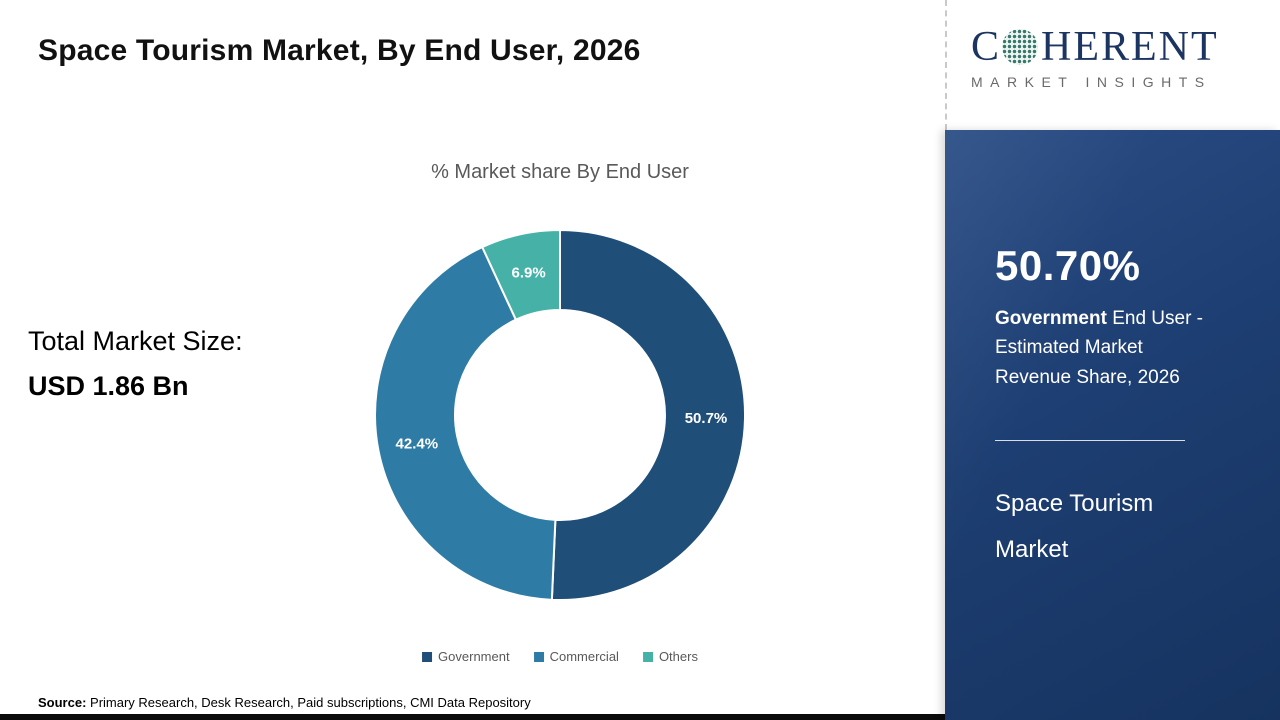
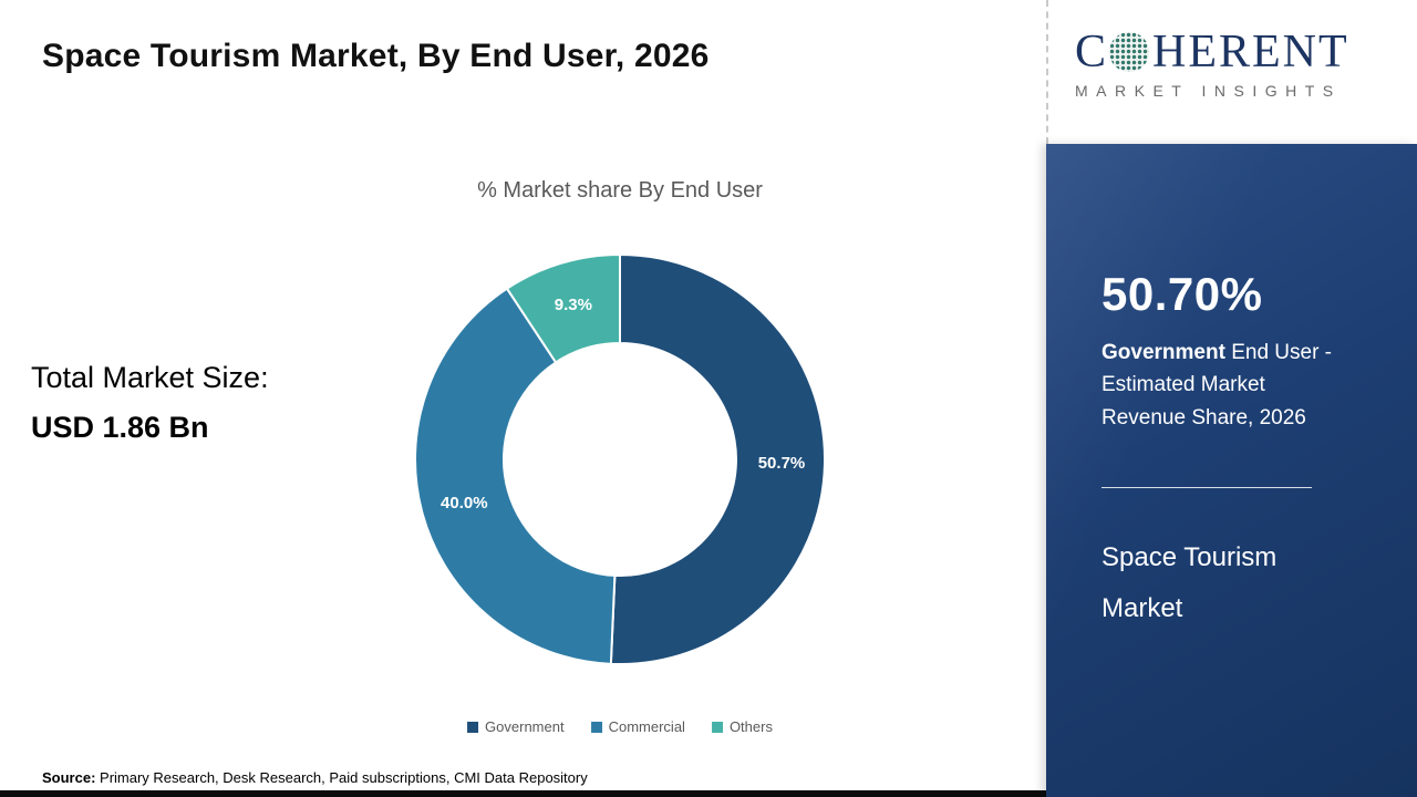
Commercial: 42.4% -> 40.0%
Others: 6.9% -> 9.3%
